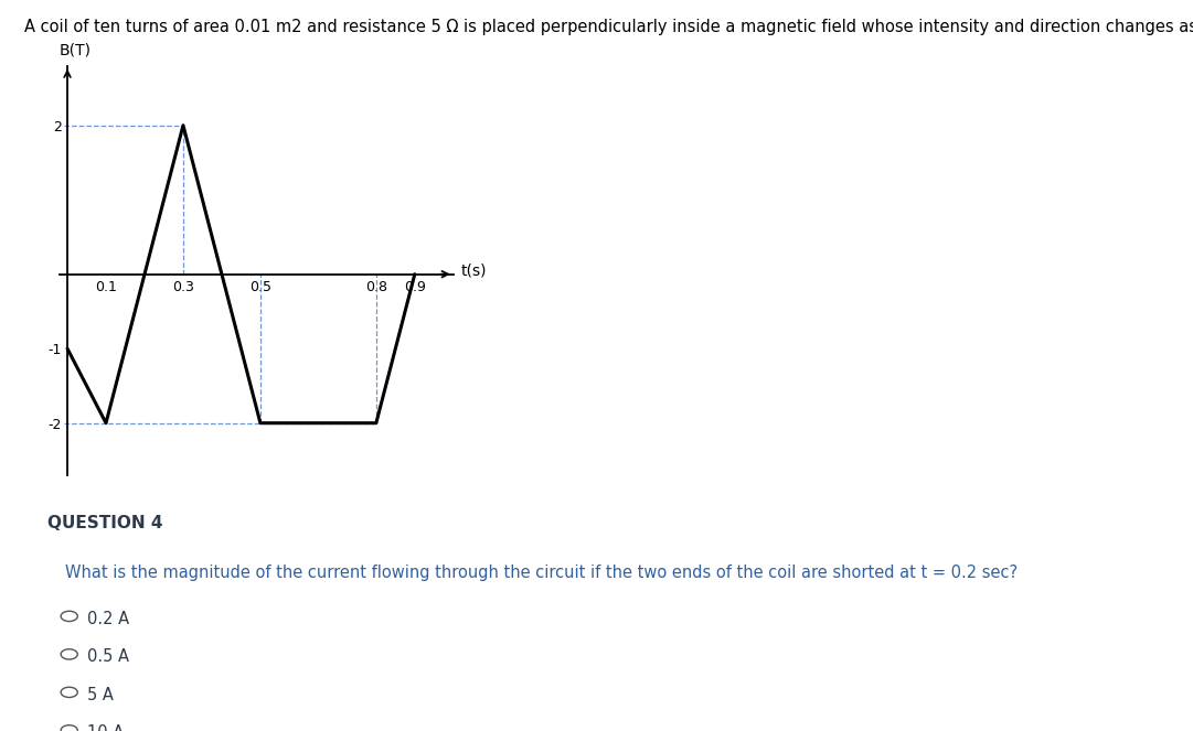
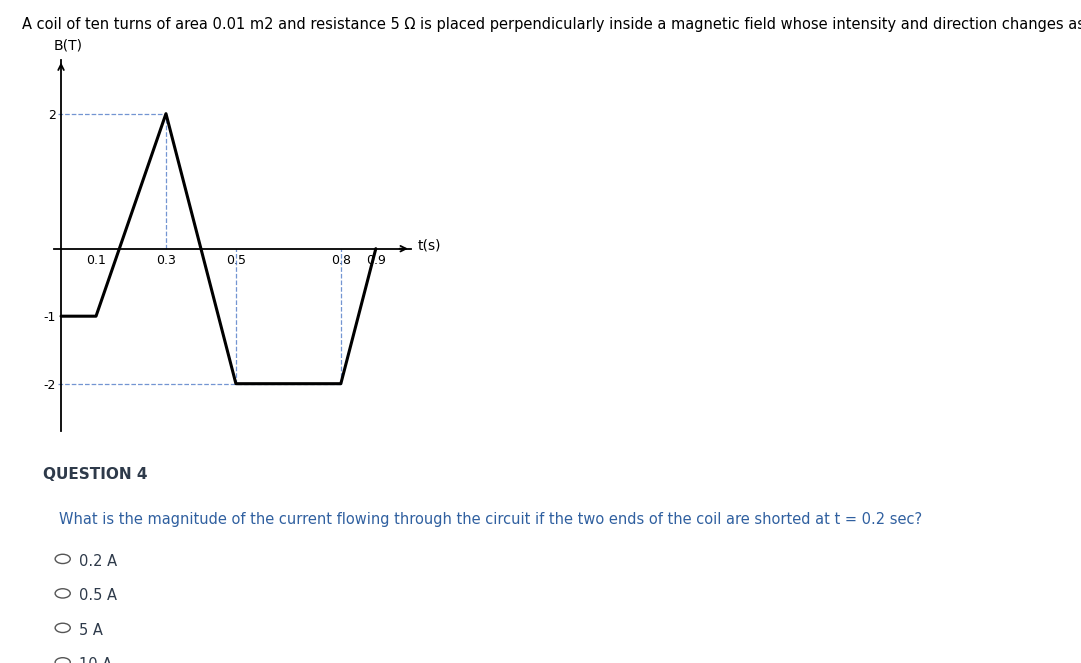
0.1: -2 -> -1
